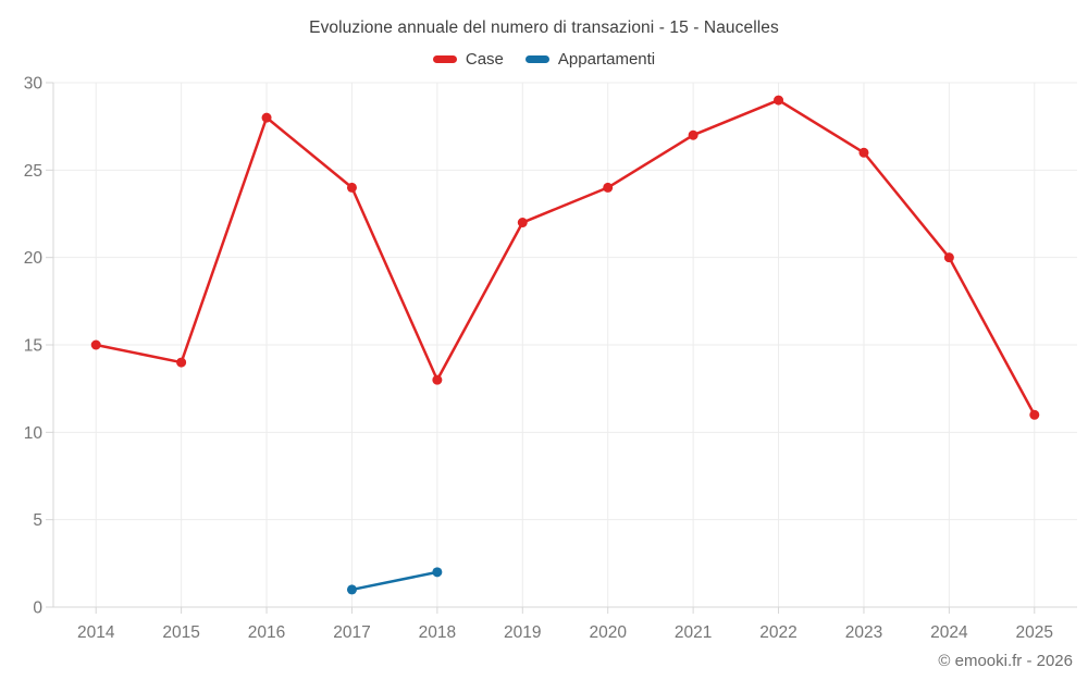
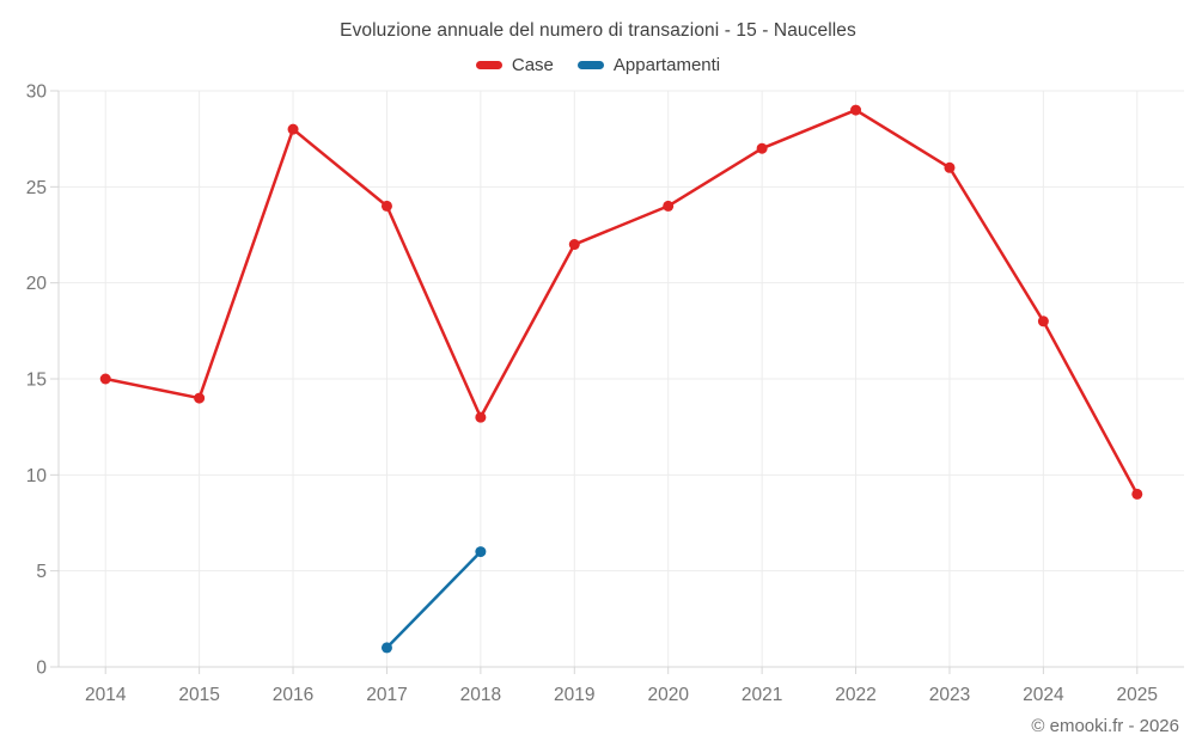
Appartamenti/2018: 2 -> 6
Case/2024: 20 -> 18
Case/2025: 11 -> 9
